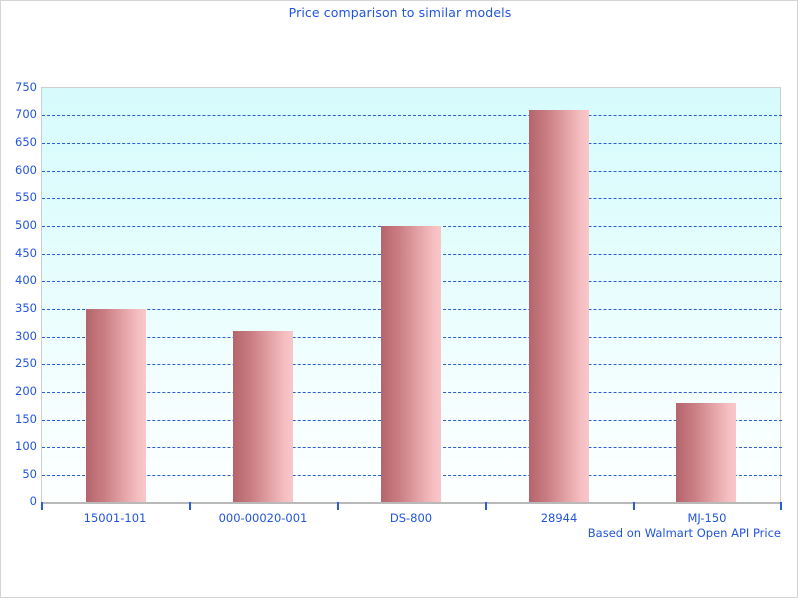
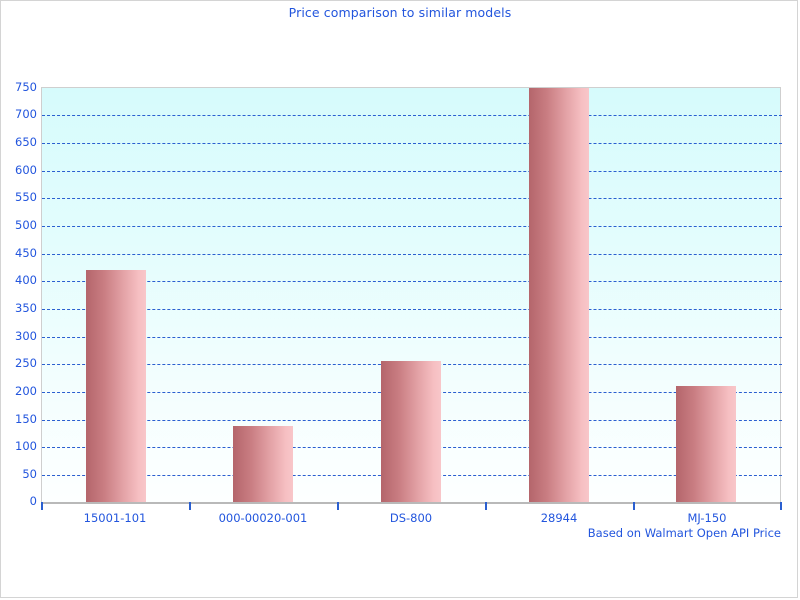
15001-101: 350 -> 420
000-00020-001: 310 -> 140
DS-800: 500 -> 260
28944: 710 -> 750
MJ-150: 180 -> 210
